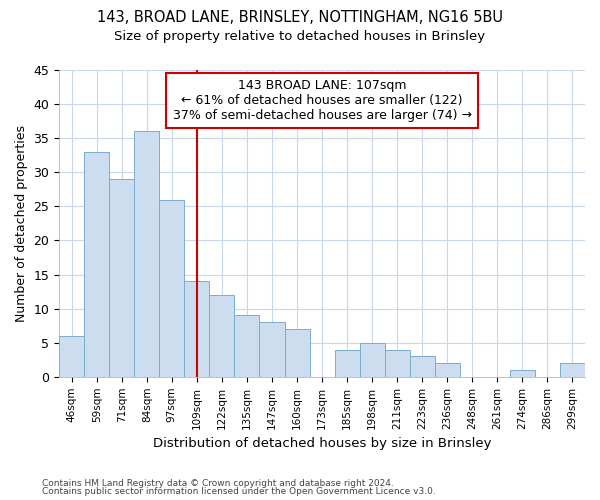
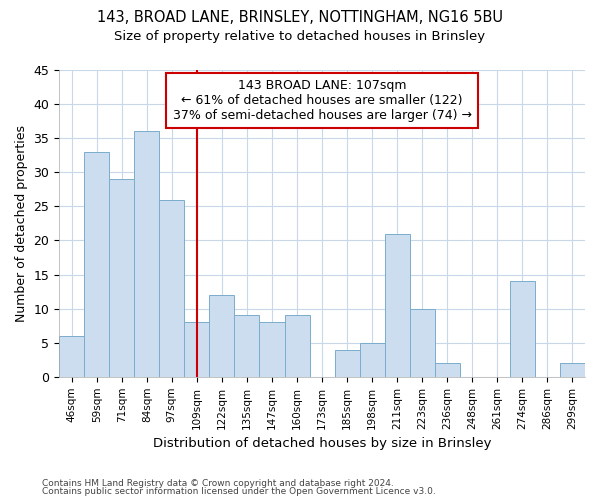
109sqm: 14 -> 8
160sqm: 7 -> 9
211sqm: 4 -> 21
223sqm: 3 -> 10
274sqm: 1 -> 14
